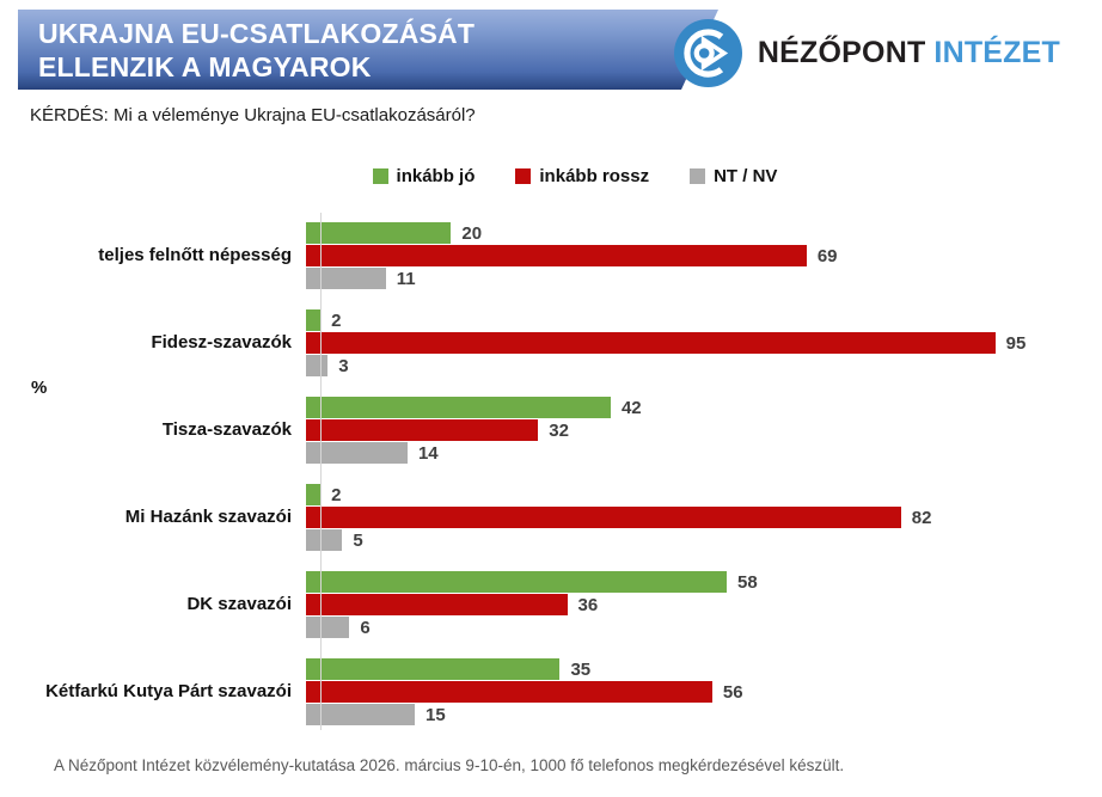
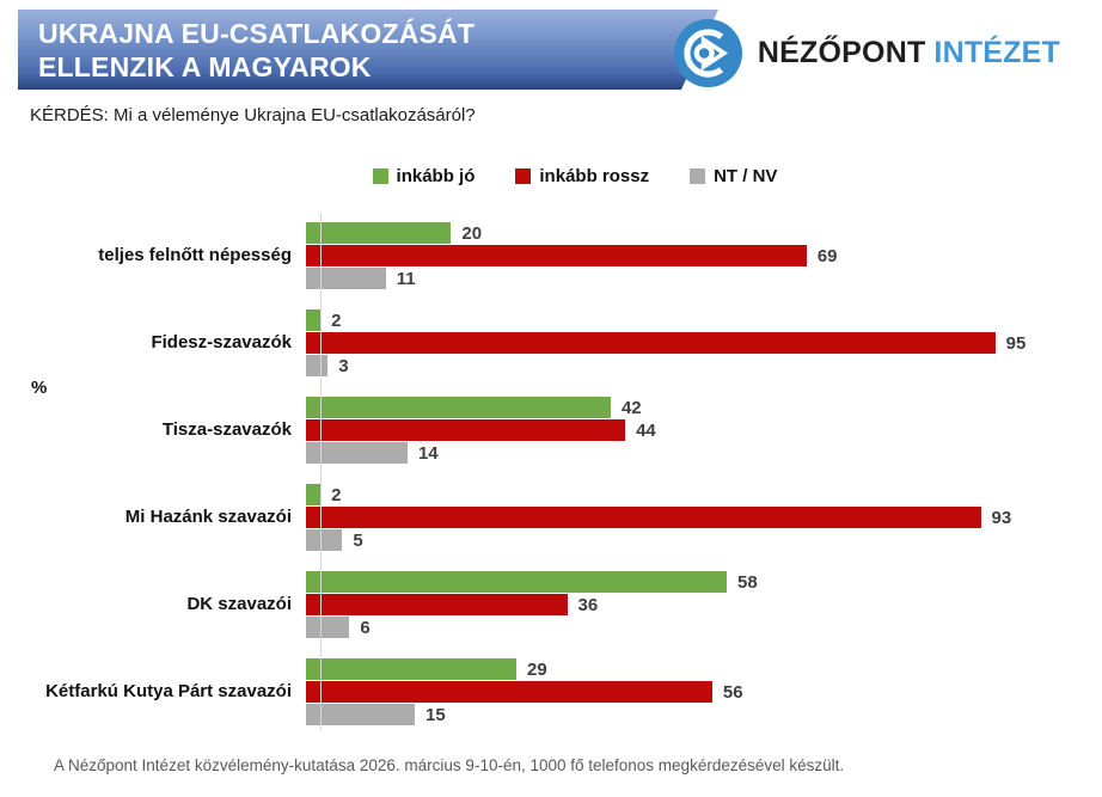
inkább rossz/Tisza-szavazók: 32 -> 44
inkább rossz/Mi Hazánk szavazói: 82 -> 93
inkább jó/Kétfarkú Kutya Párt szavazói: 35 -> 29
